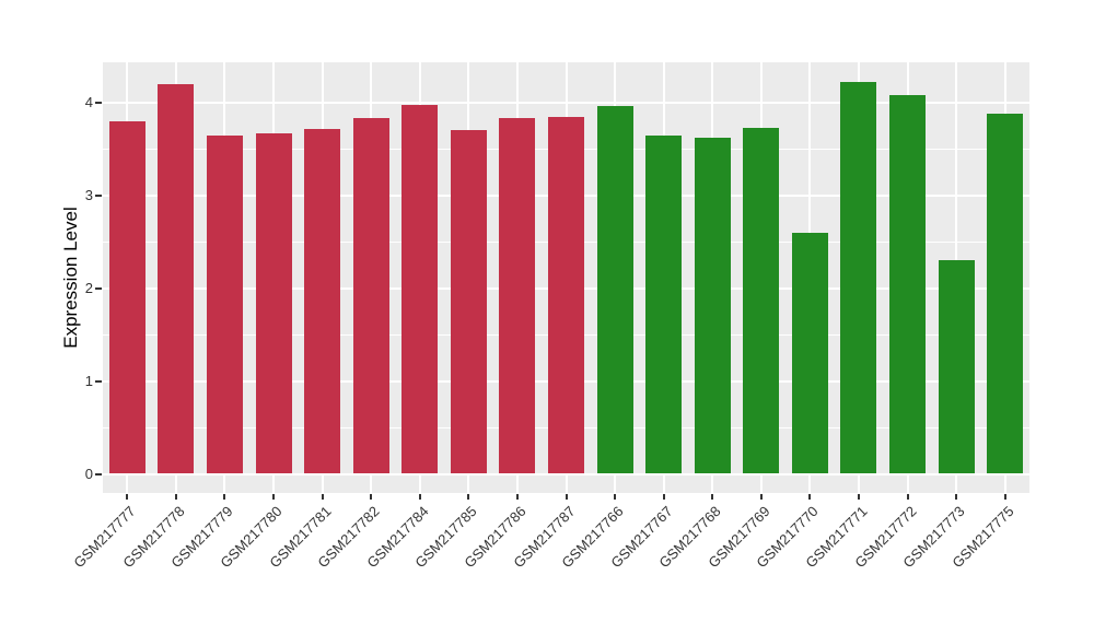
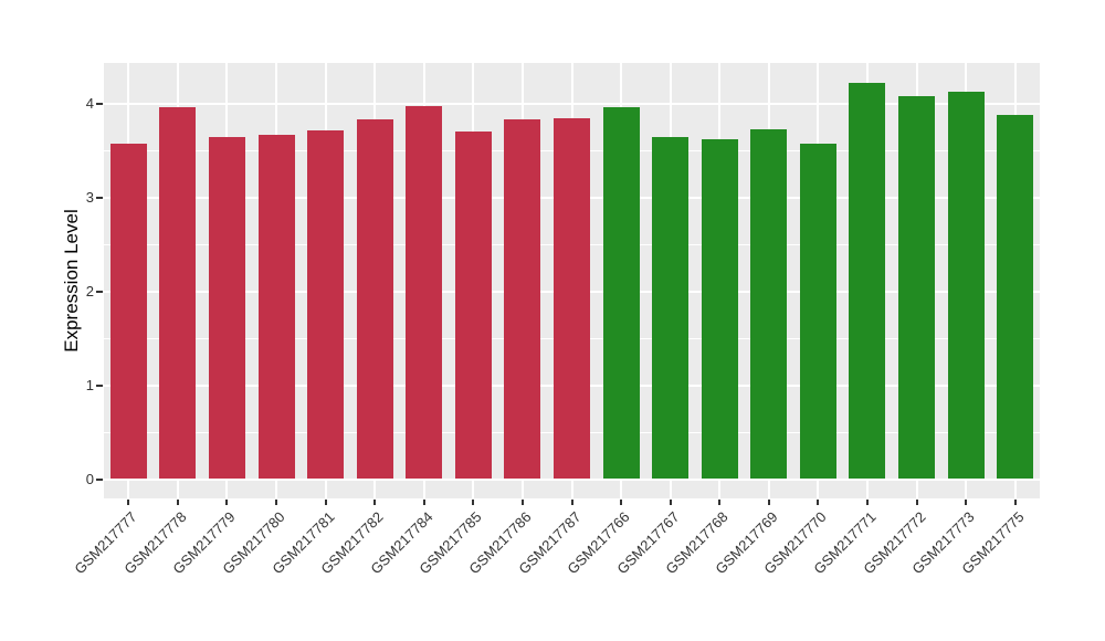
GSM217777: 3.8 -> 3.6
GSM217778: 4.2 -> 4.0
GSM217770: 2.6 -> 3.6
GSM217773: 2.3 -> 4.1
